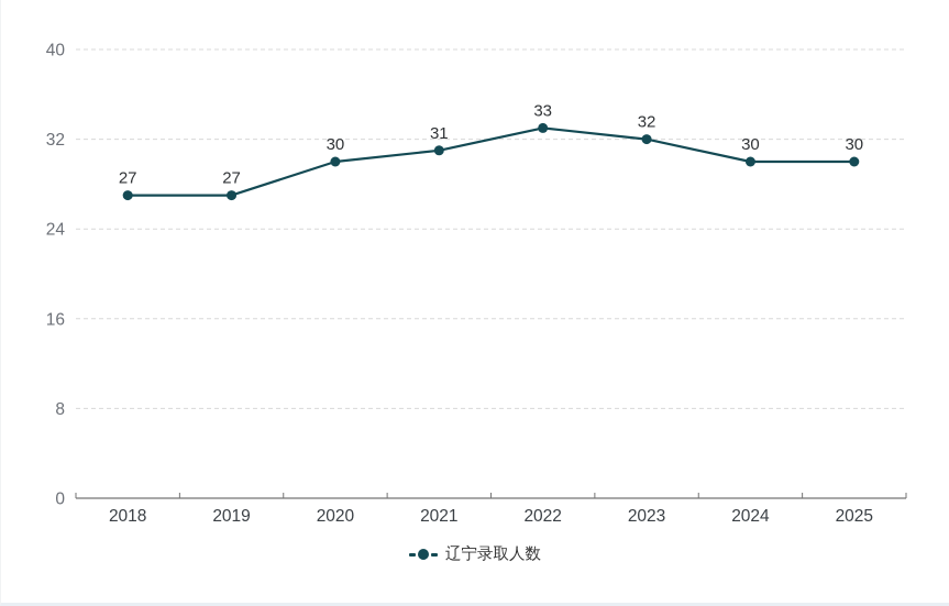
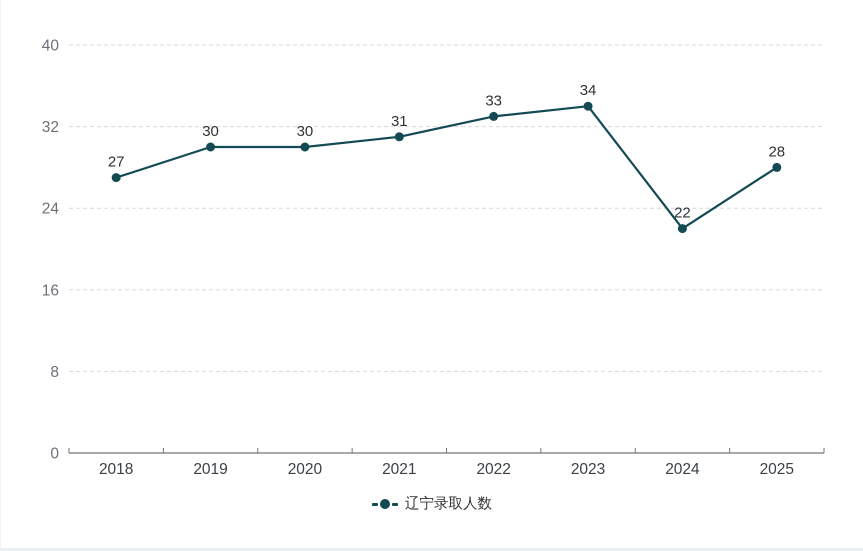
2019: 27 -> 30
2023: 32 -> 34
2024: 30 -> 22
2025: 30 -> 28
